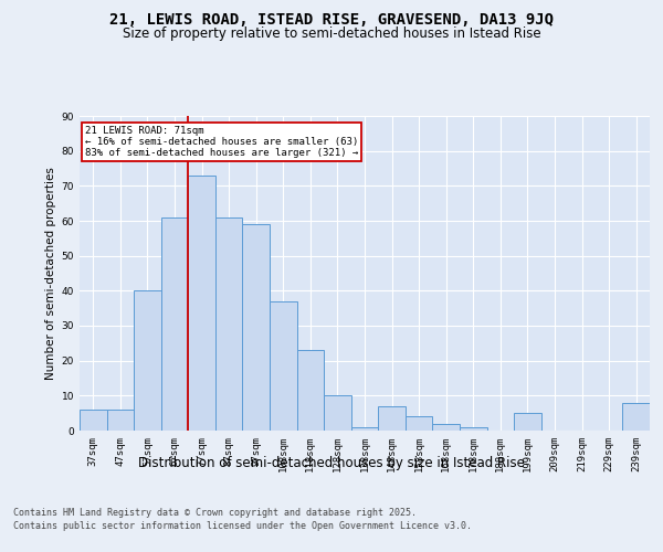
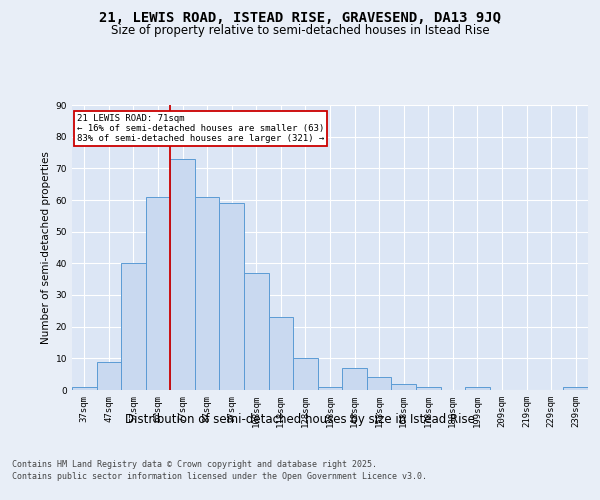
37sqm: 6 -> 1
47sqm: 6 -> 9
199sqm: 5 -> 1
239sqm: 8 -> 1
